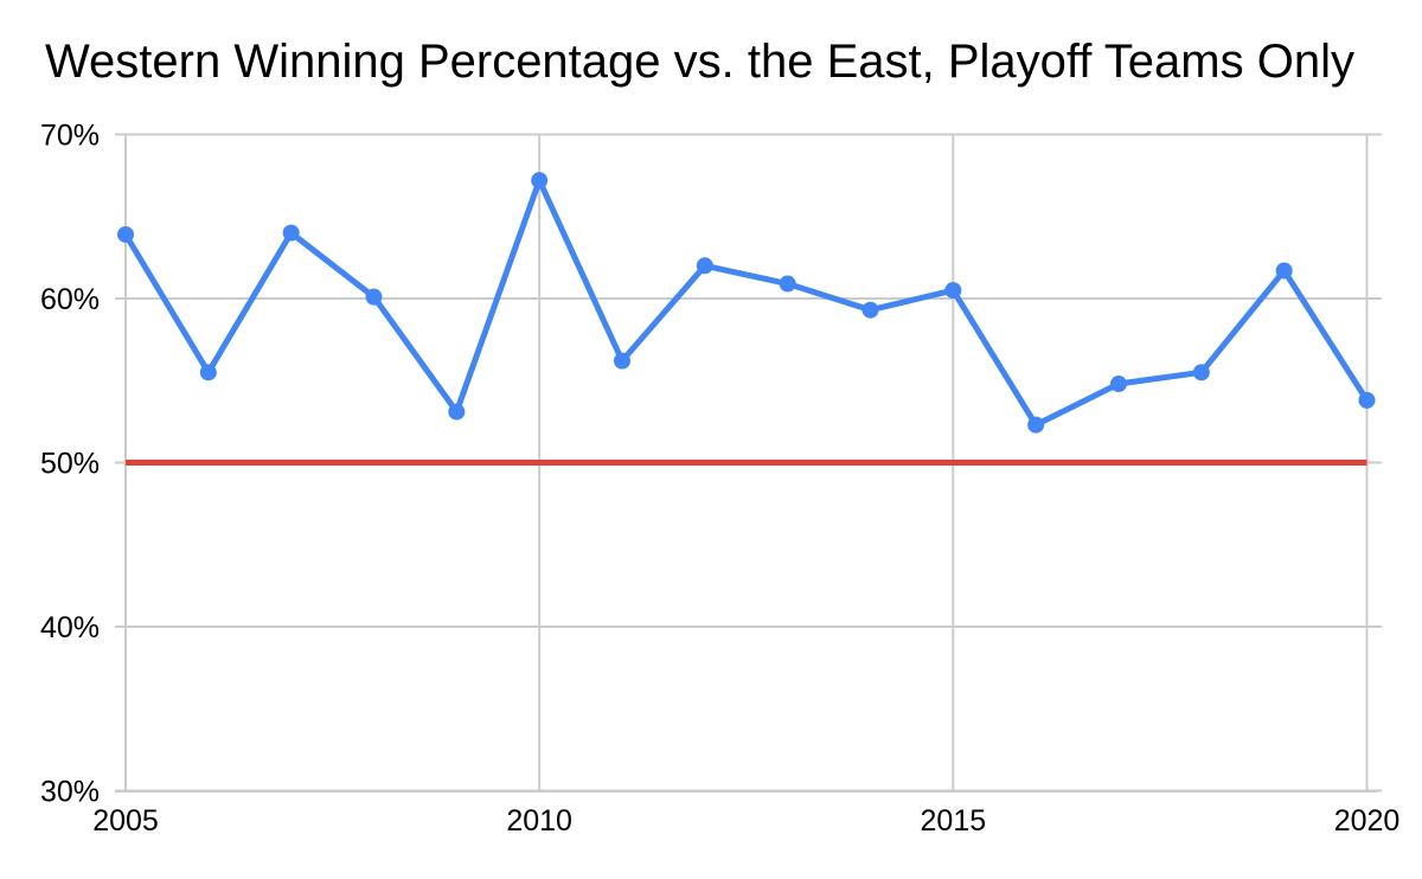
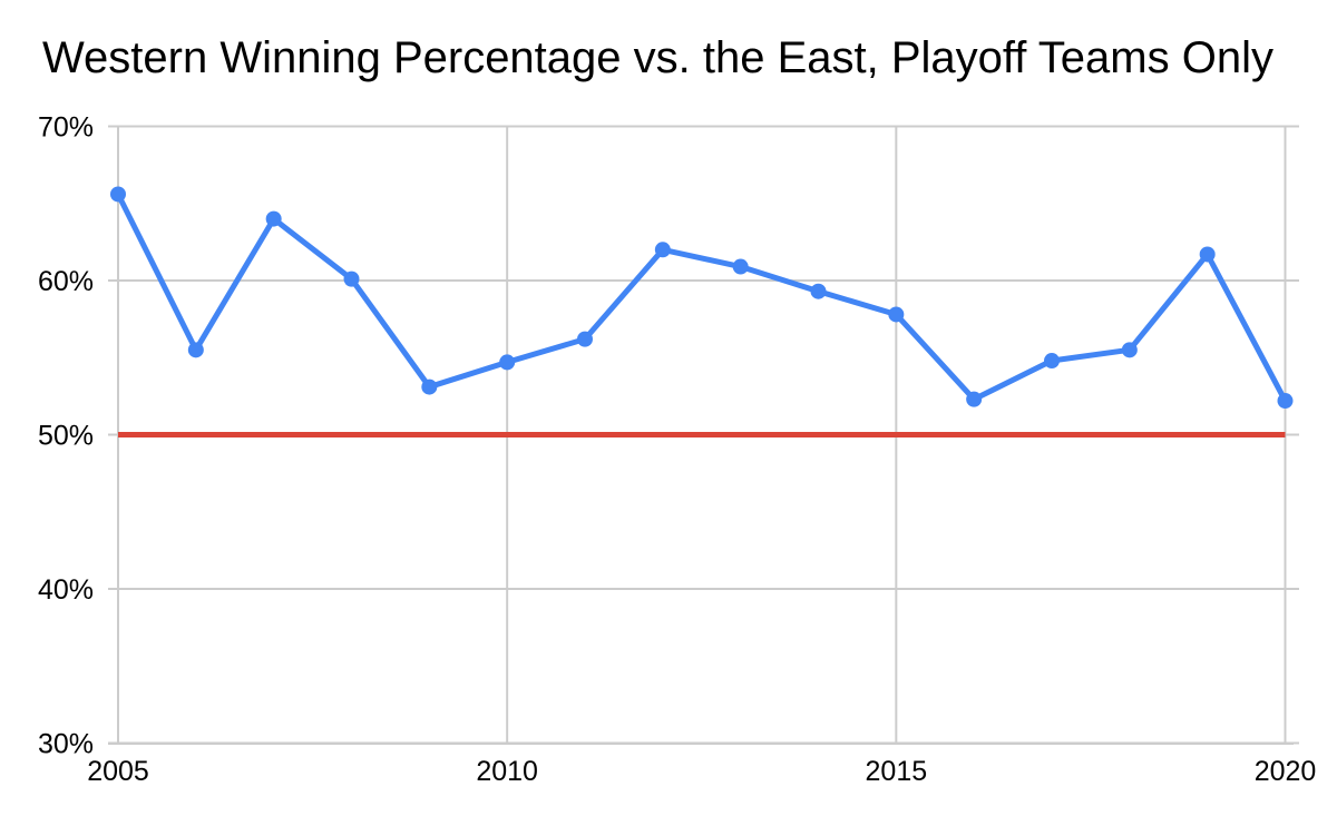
2005: 63.9% -> 65.6%
2010: 67.2% -> 54.7%
2015: 60.5% -> 57.8%
2020: 53.8% -> 52.2%
